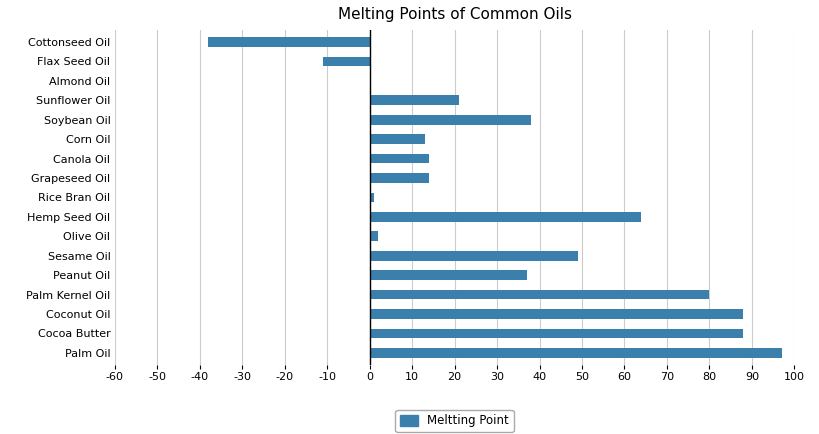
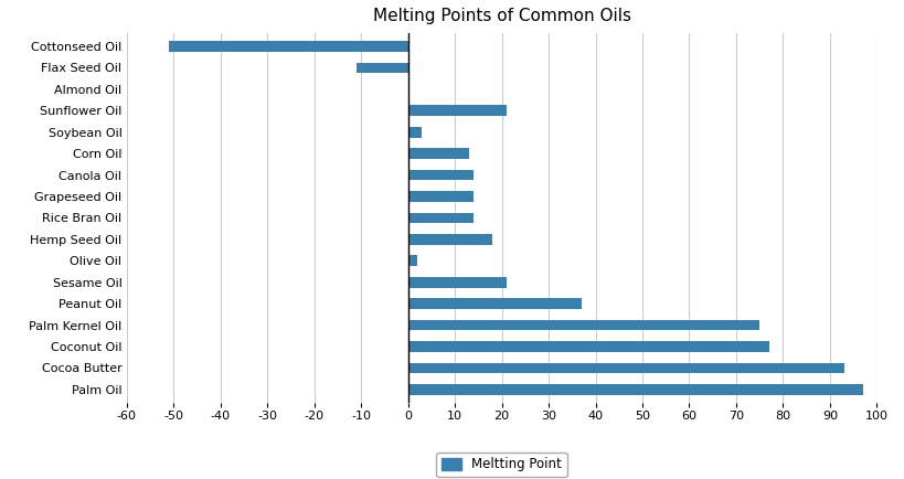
Cottonseed Oil: -38 -> -51
Soybean Oil: 38 -> 3
Rice Bran Oil: 1 -> 14
Hemp Seed Oil: 64 -> 18
Sesame Oil: 49 -> 21
Palm Kernel Oil: 80 -> 75
Coconut Oil: 88 -> 77
Cocoa Butter: 88 -> 93
